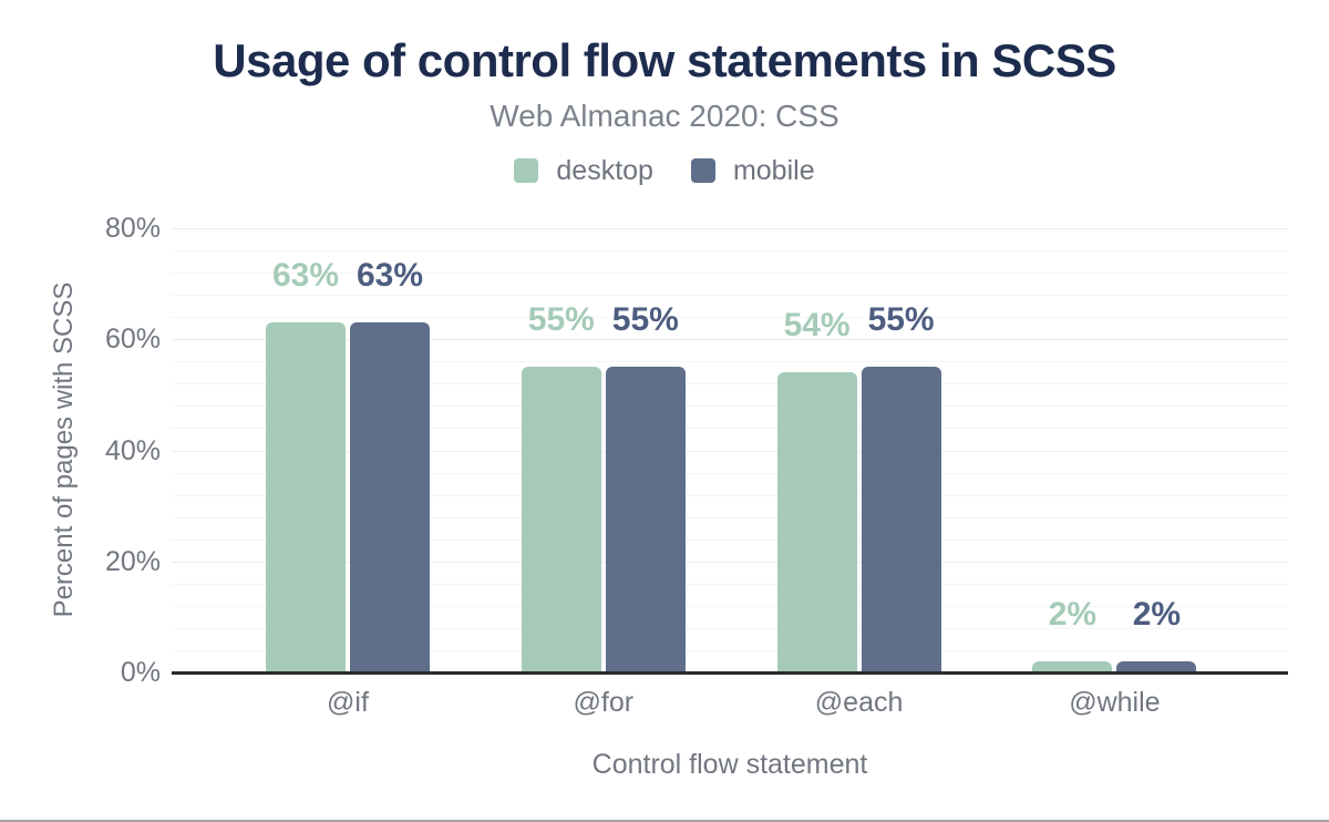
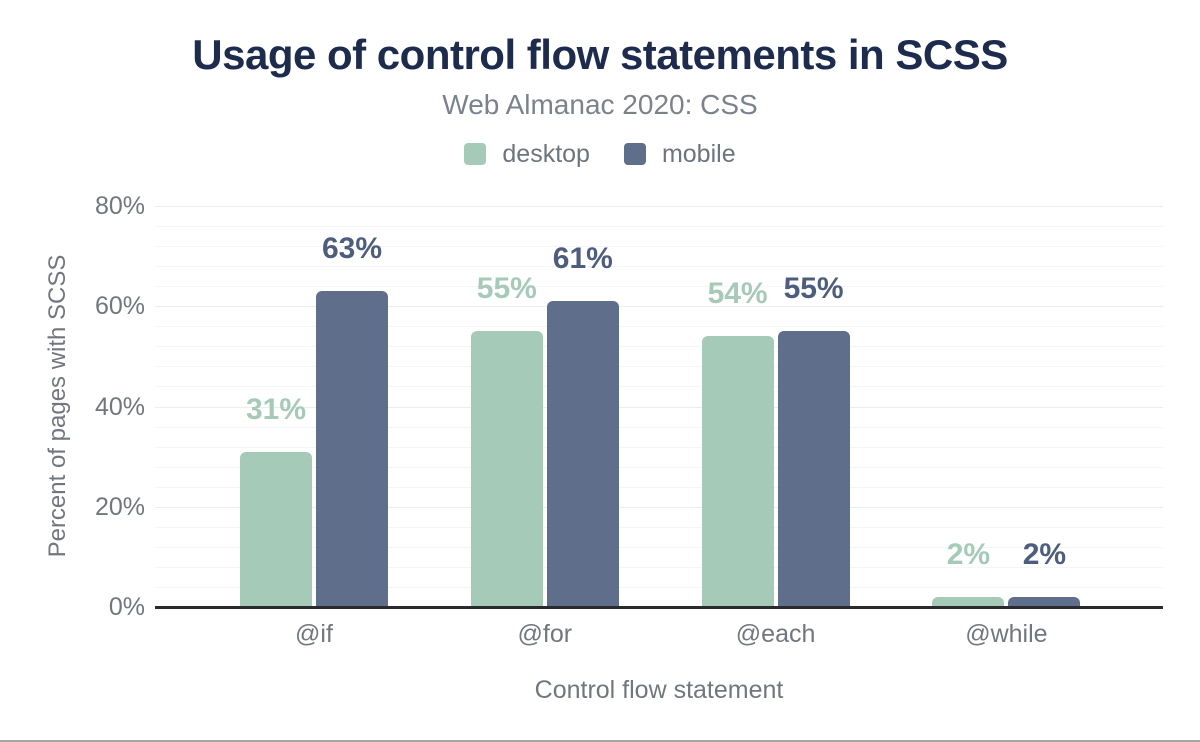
desktop/@if: 63% -> 31%
mobile/@for: 55% -> 61%
